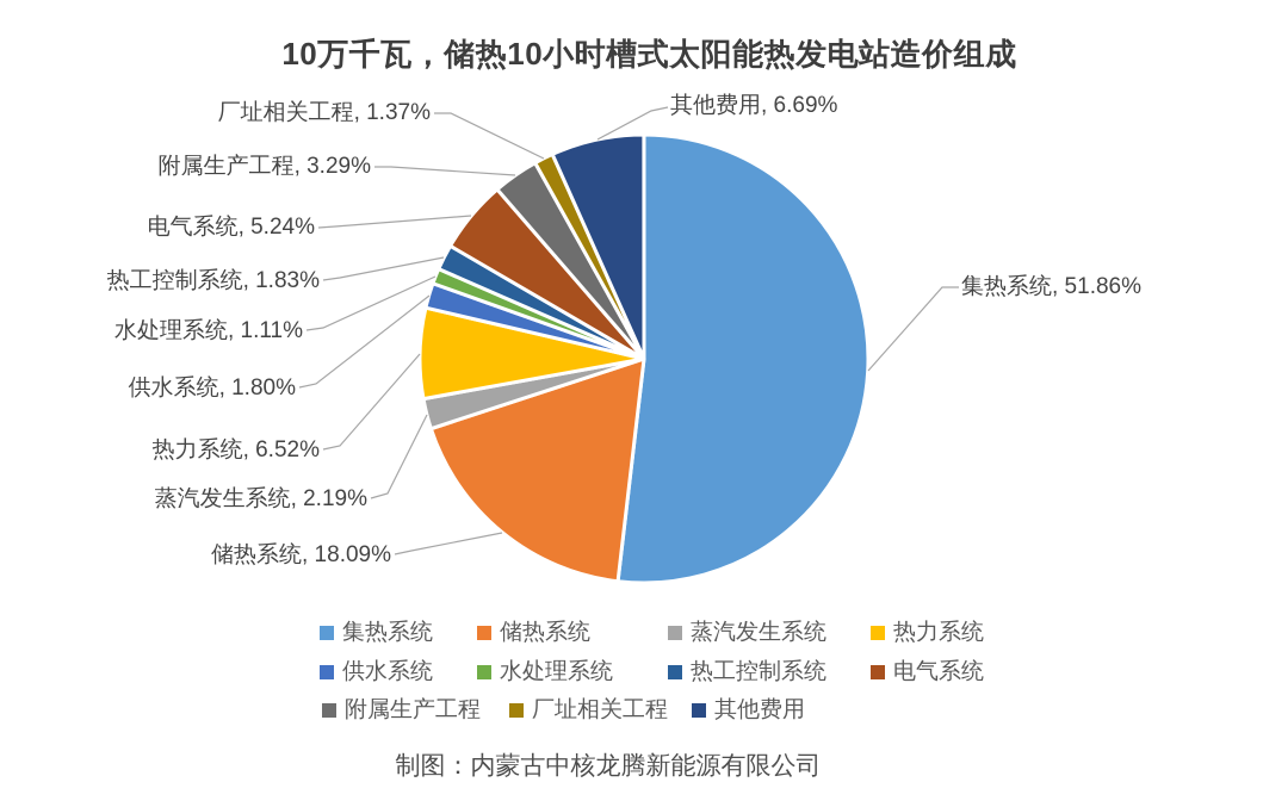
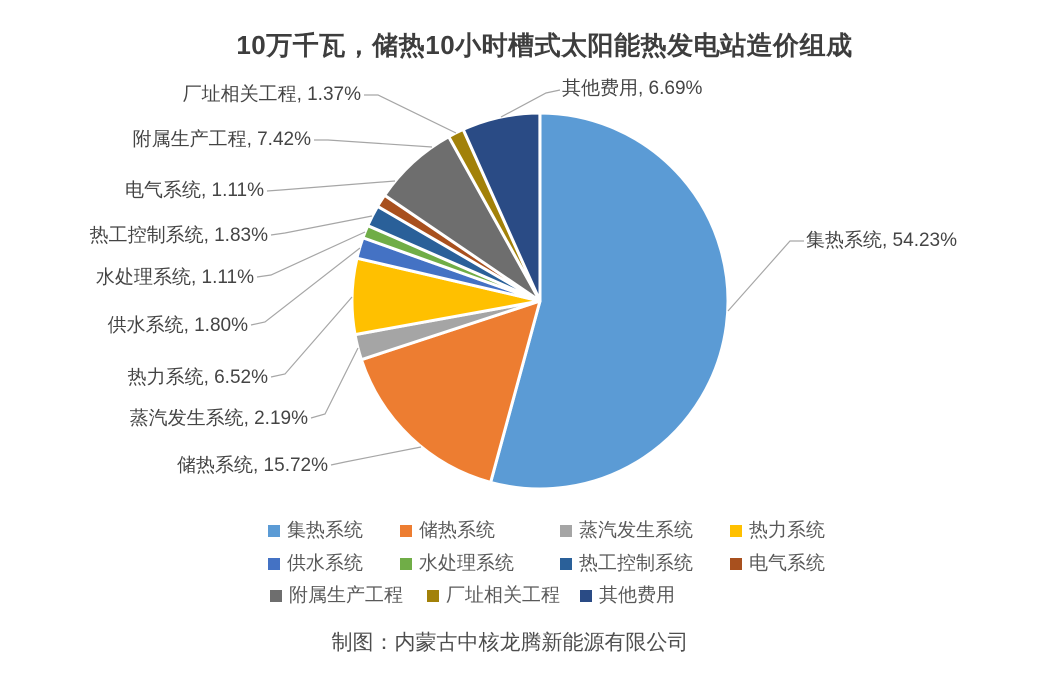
集热系统: 51.86% -> 54.23%
储热系统: 18.09% -> 15.72%
电气系统: 5.24% -> 1.11%
附属生产工程: 3.29% -> 7.42%
